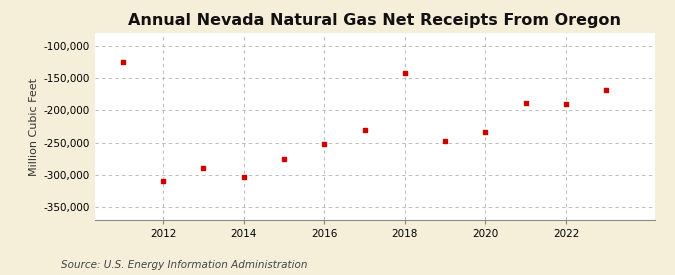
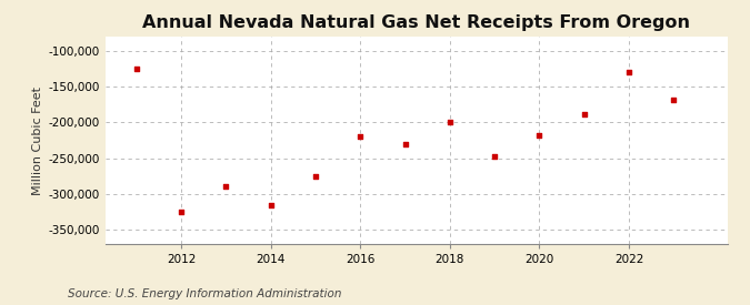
2012: -310,000 -> -325,000
2014: -304,000 -> -315,000
2016: -252,000 -> -220,000
2018: -142,000 -> -200,000
2020: -234,000 -> -218,000
2022: -190,000 -> -130,000
